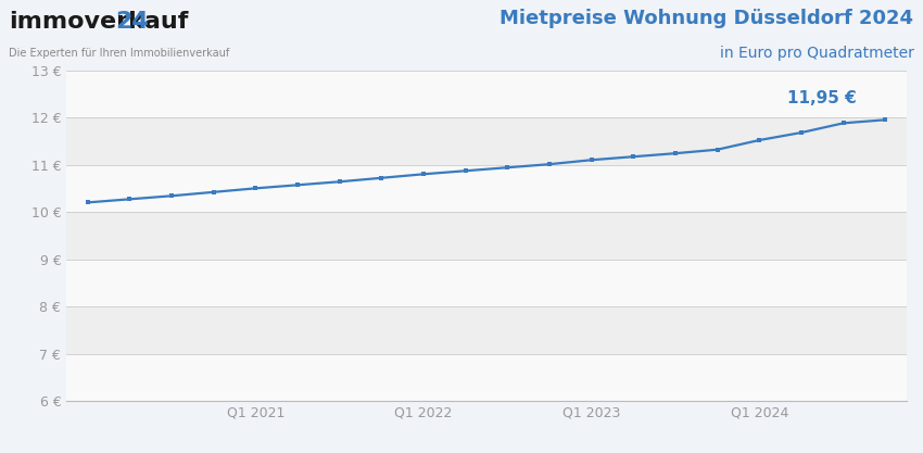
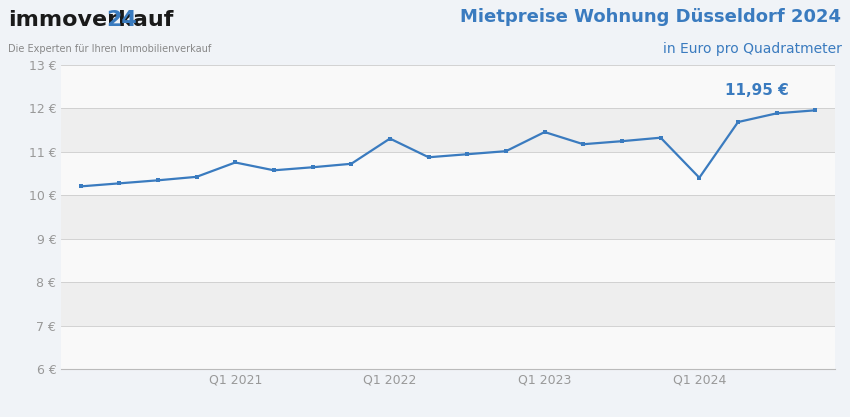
Q1 2021: 10.50 € -> 10.75 €
Q1 2022: 10.80 € -> 11.30 €
Q1 2023: 11.10 € -> 11.45 €
Q1 2024: 11.52 € -> 10.40 €
